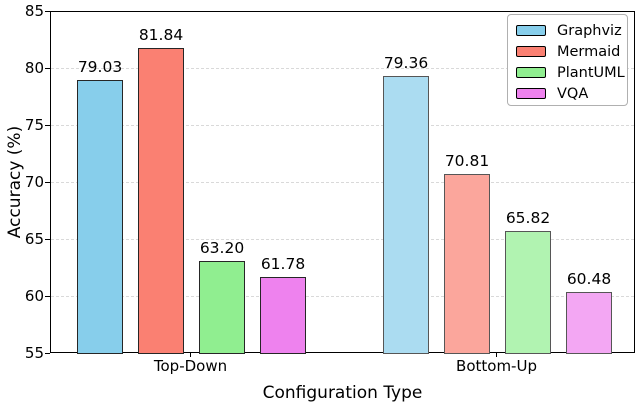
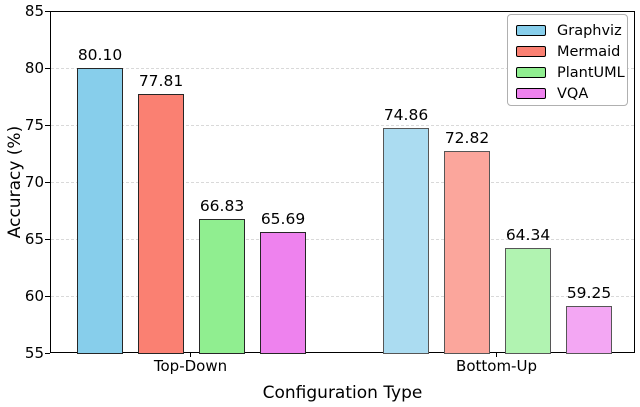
Graphviz/Top-Down: 79.03 -> 80.10
Mermaid/Top-Down: 81.84 -> 77.81
PlantUML/Top-Down: 63.20 -> 66.83
VQA/Top-Down: 61.78 -> 65.69
Graphviz/Bottom-Up: 79.36 -> 74.86
Mermaid/Bottom-Up: 70.81 -> 72.82
PlantUML/Bottom-Up: 65.82 -> 64.34
VQA/Bottom-Up: 60.48 -> 59.25
